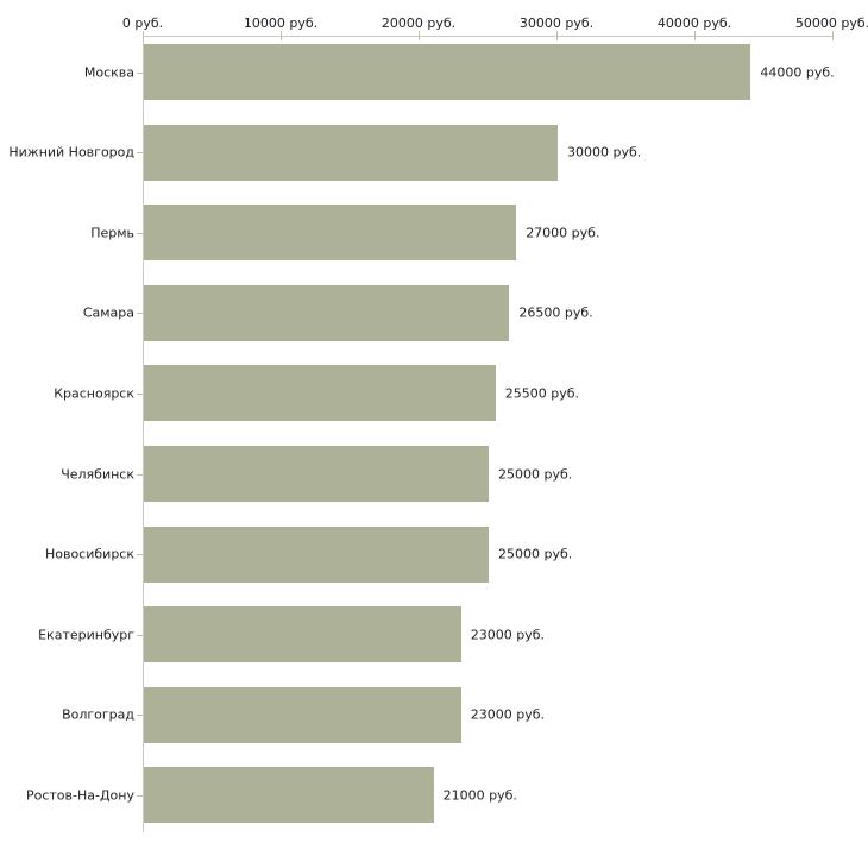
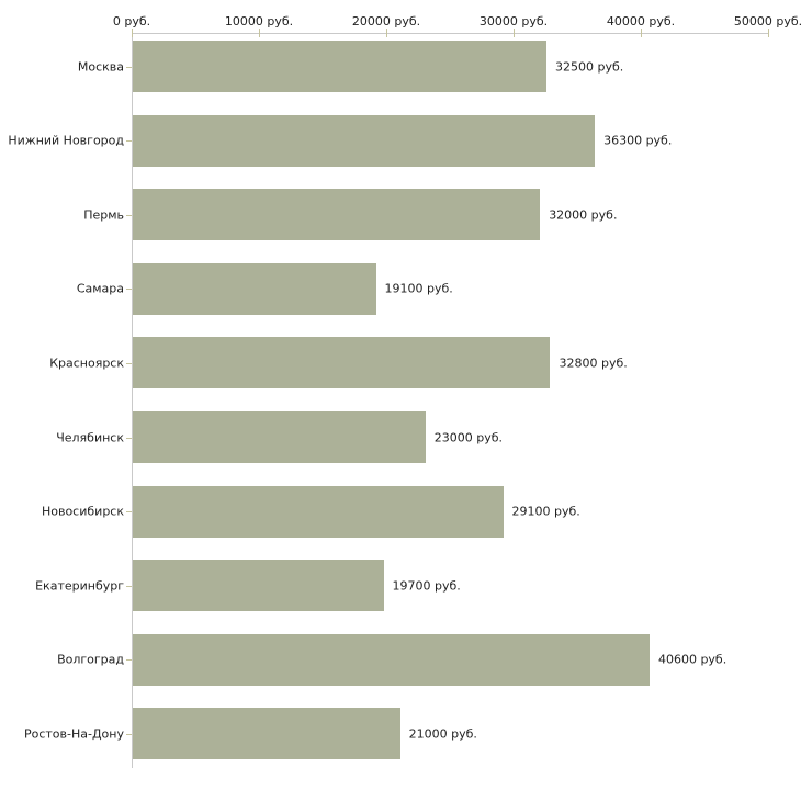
Москва: 44000 -> 32500
Нижний Новгород: 30000 -> 36300
Пермь: 27000 -> 32000
Самара: 26500 -> 19100
Красноярск: 25500 -> 32800
Челябинск: 25000 -> 23000
Новосибирск: 25000 -> 29100
Екатеринбург: 23000 -> 19700
Волгоград: 23000 -> 40600
